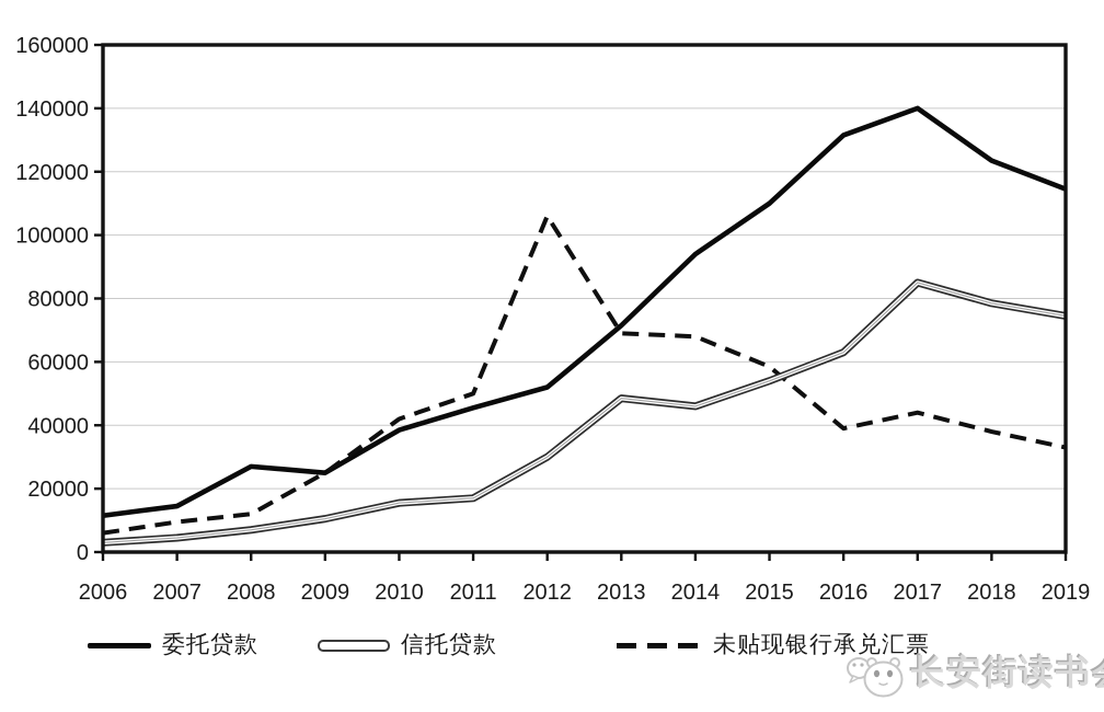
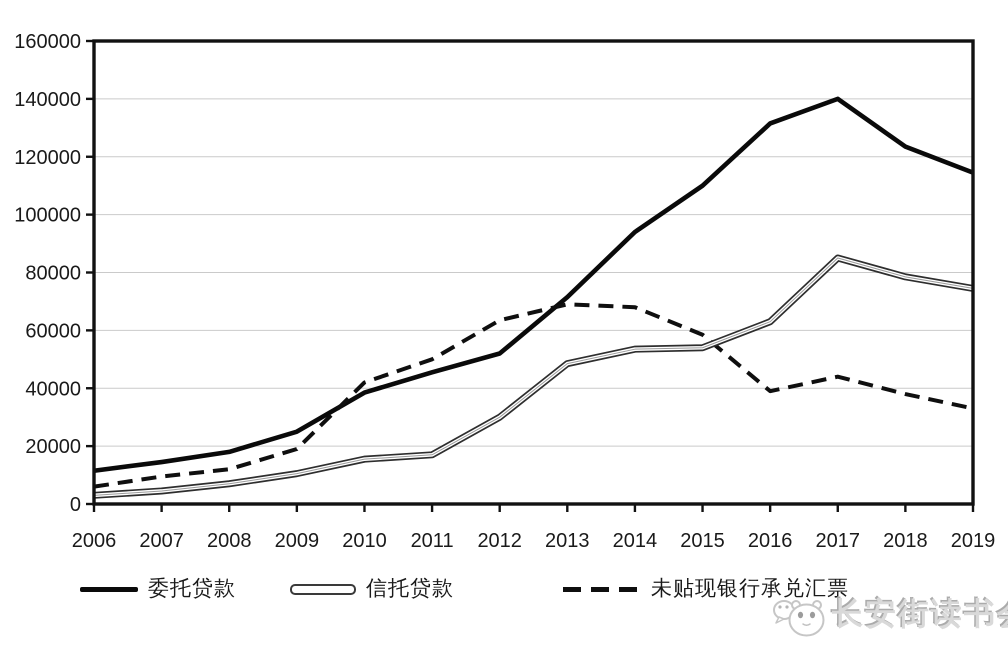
委托贷款/2008: 27000 -> 18000
未贴现银行承兑汇票/2009: 25000 -> 19000
未贴现银行承兑汇票/2012: 106000 -> 64000
信托贷款/2014: 46000 -> 54000
